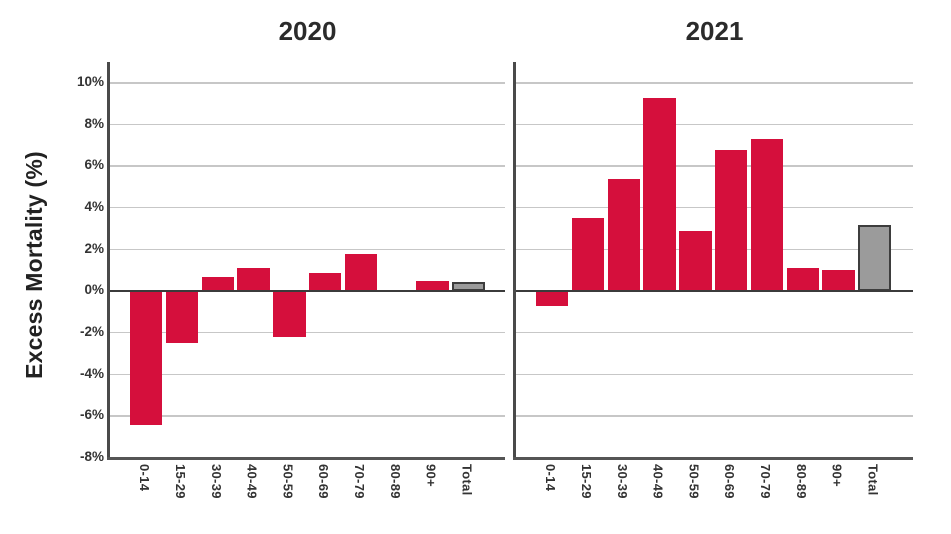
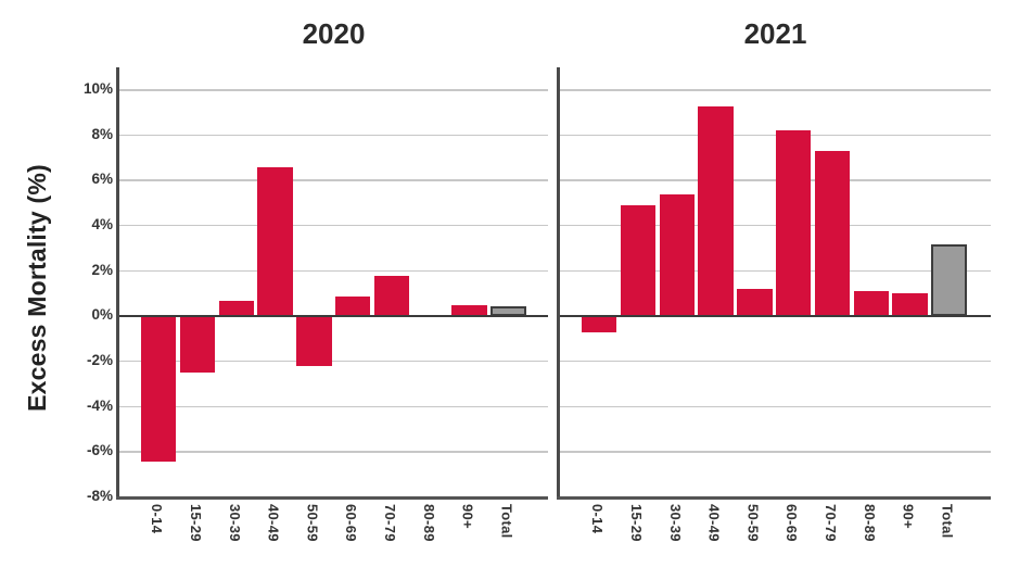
2021/15-29: 3.5% -> 4.9%
2020/40-49: 1.1% -> 6.6%
2021/50-59: 2.9% -> 1.2%
2021/60-69: 6.8% -> 8.2%
